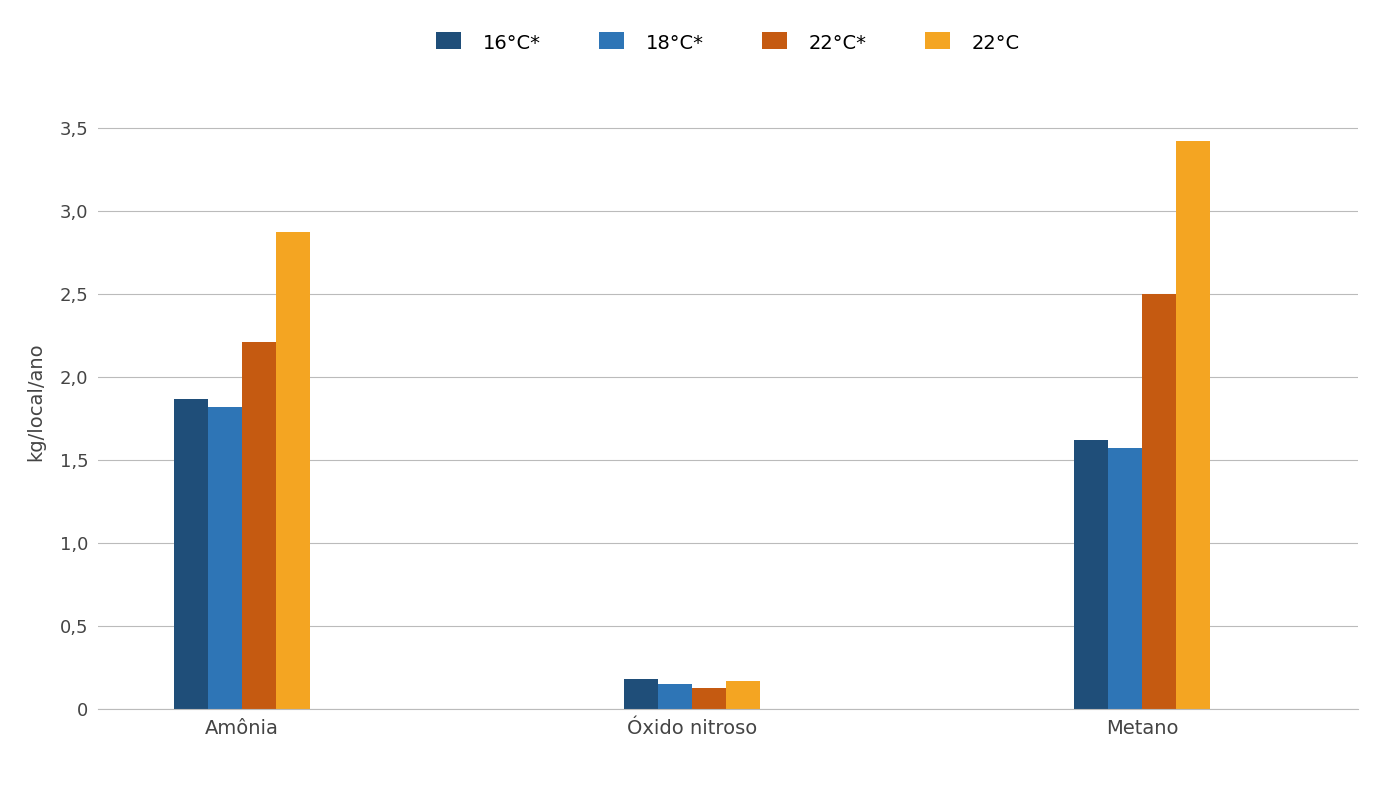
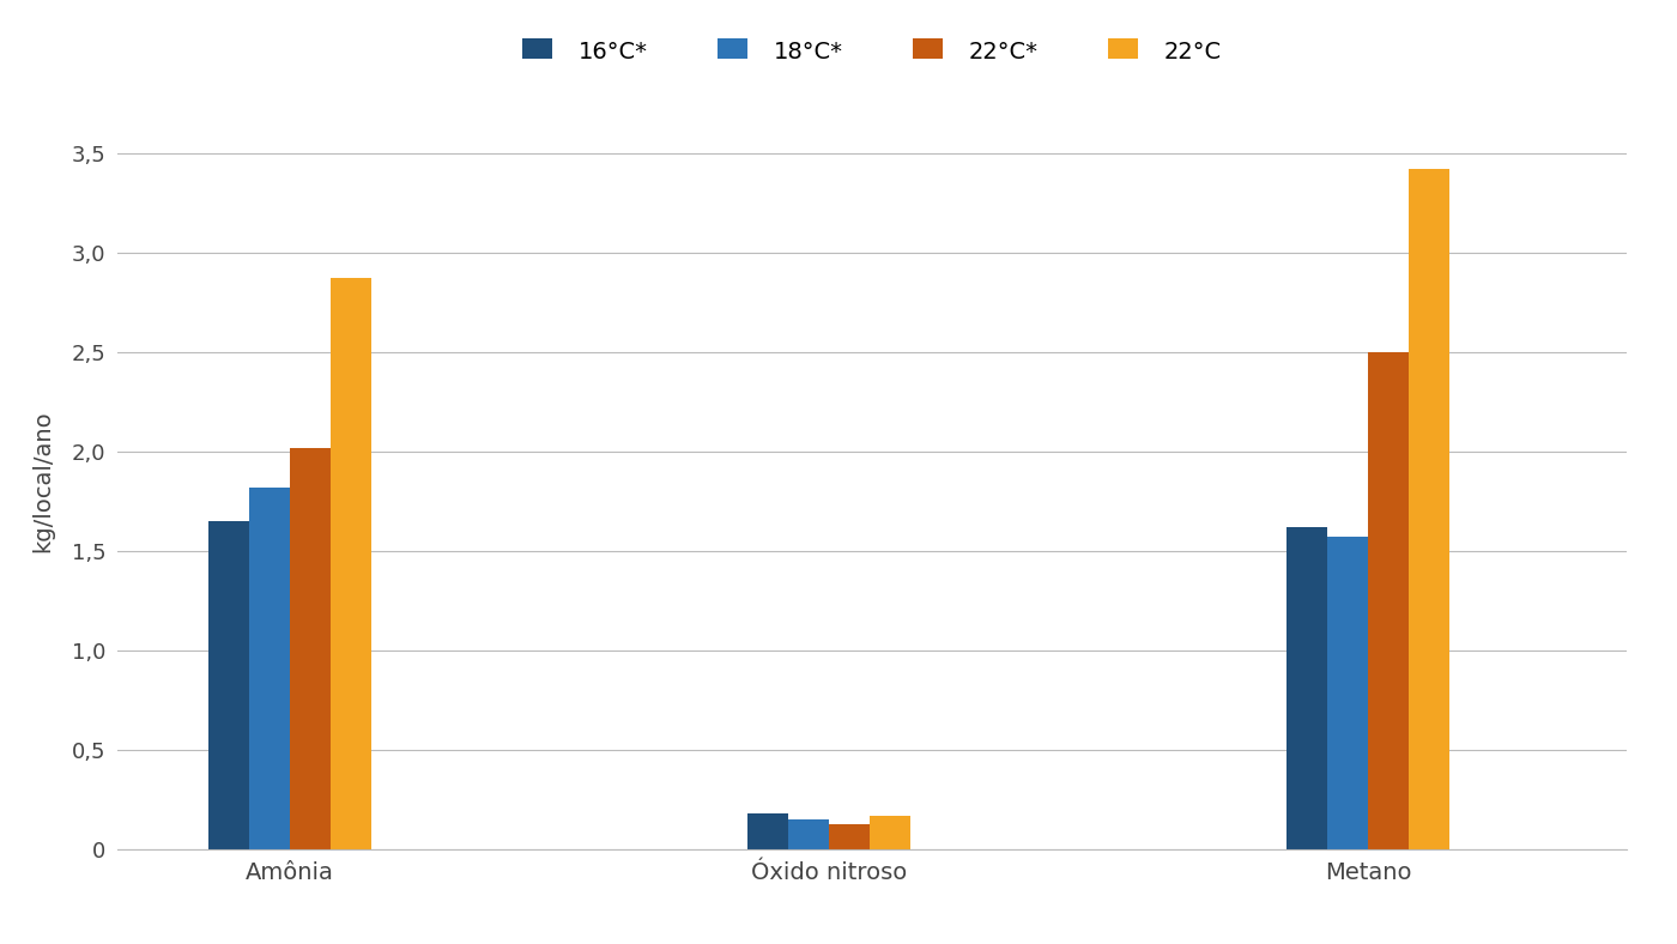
16°C*/Amônia: 1,87 -> 1,65
22°C*/Amônia: 2,21 -> 2,02
